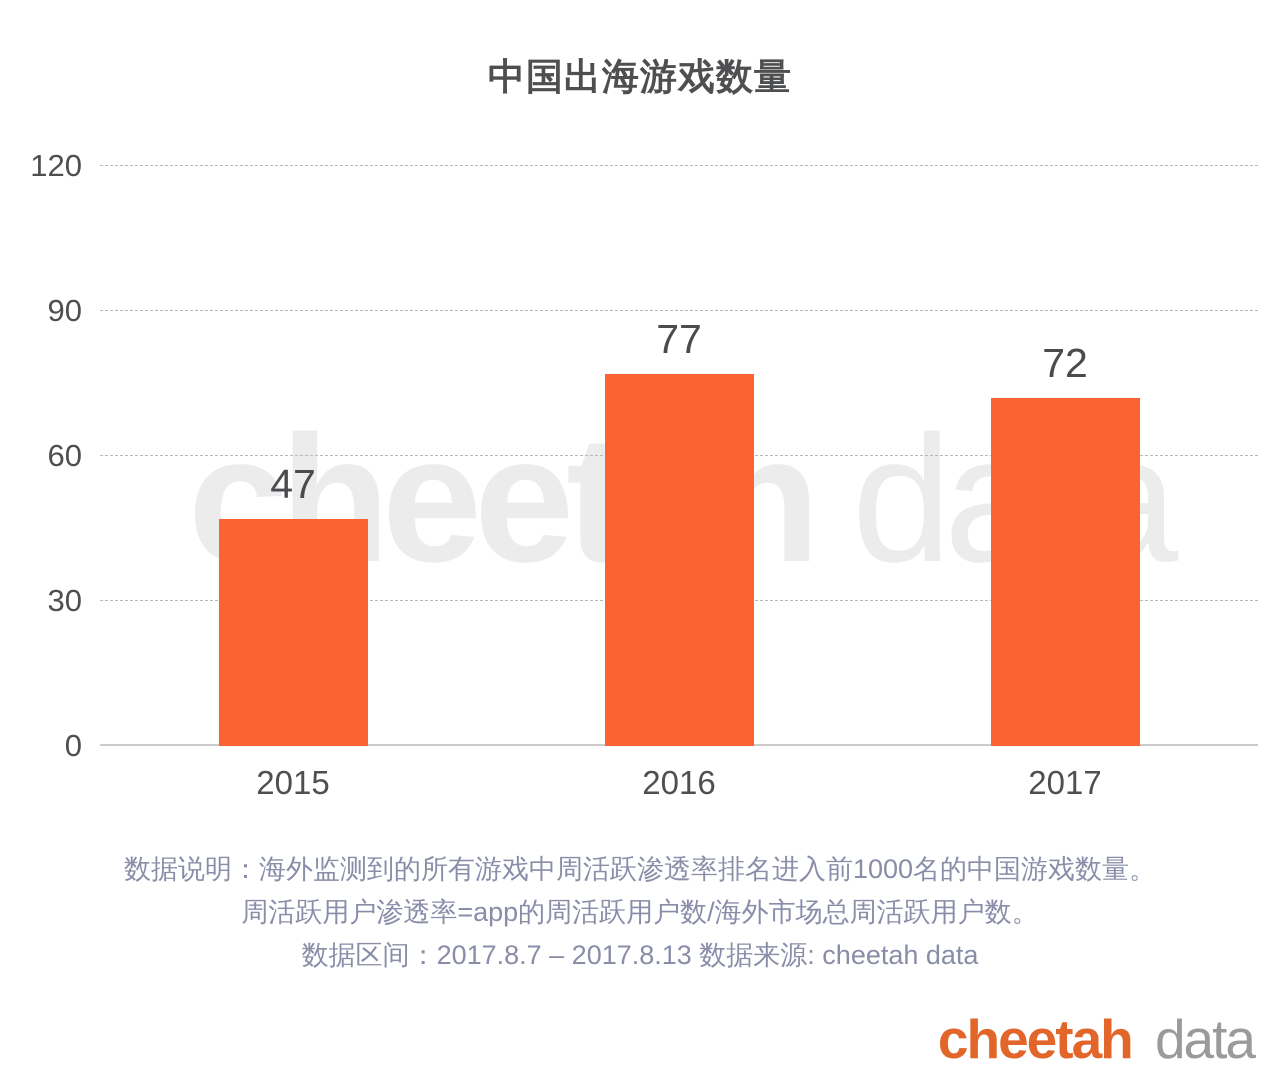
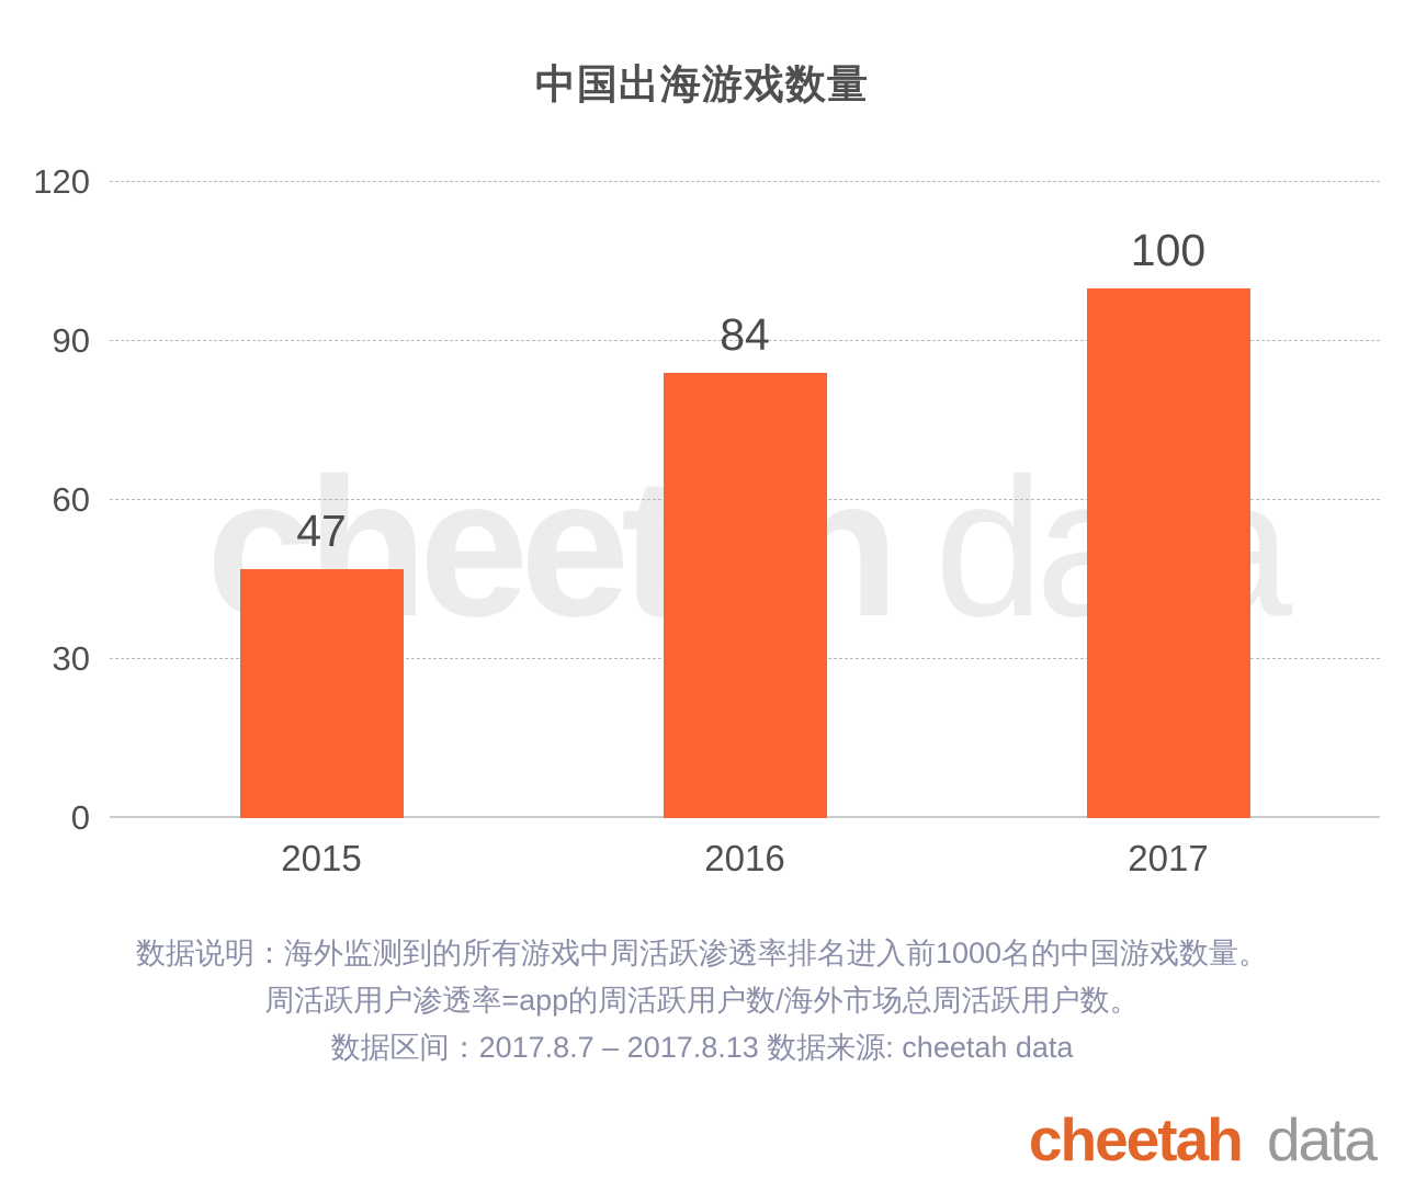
2016: 77 -> 84
2017: 72 -> 100
